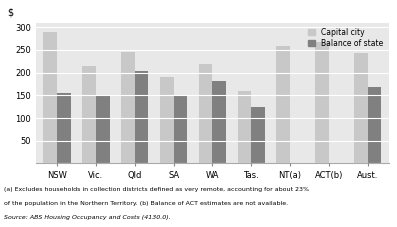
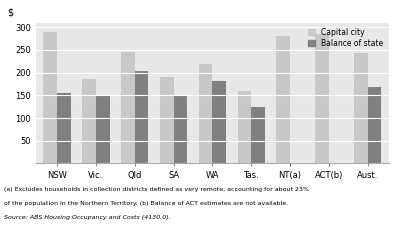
Capital city/Vic.: 215 -> 185
Capital city/NT(a): 258 -> 280
Capital city/ACT(b): 268 -> 285
